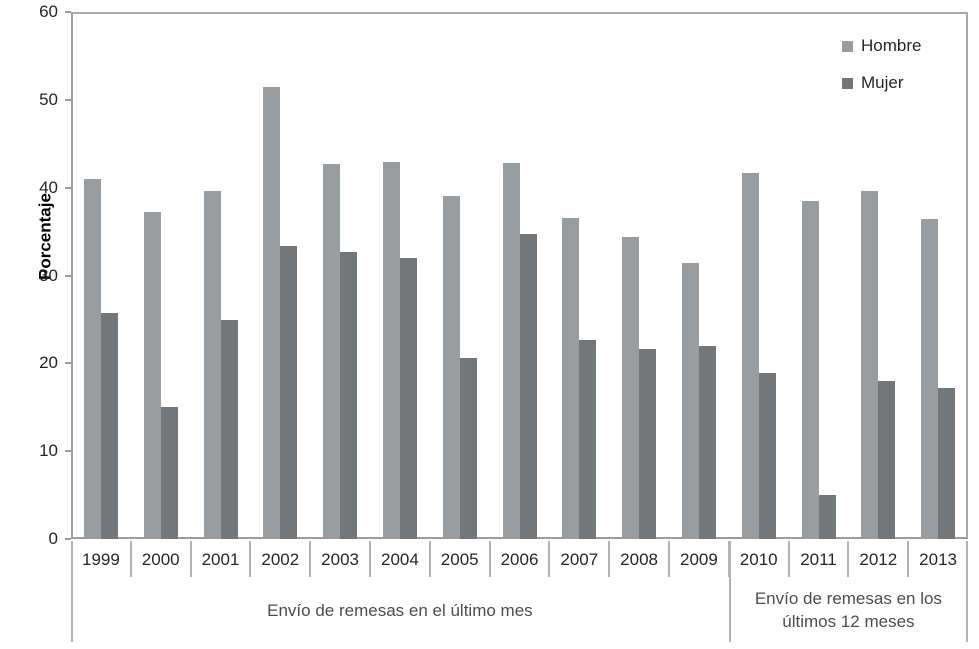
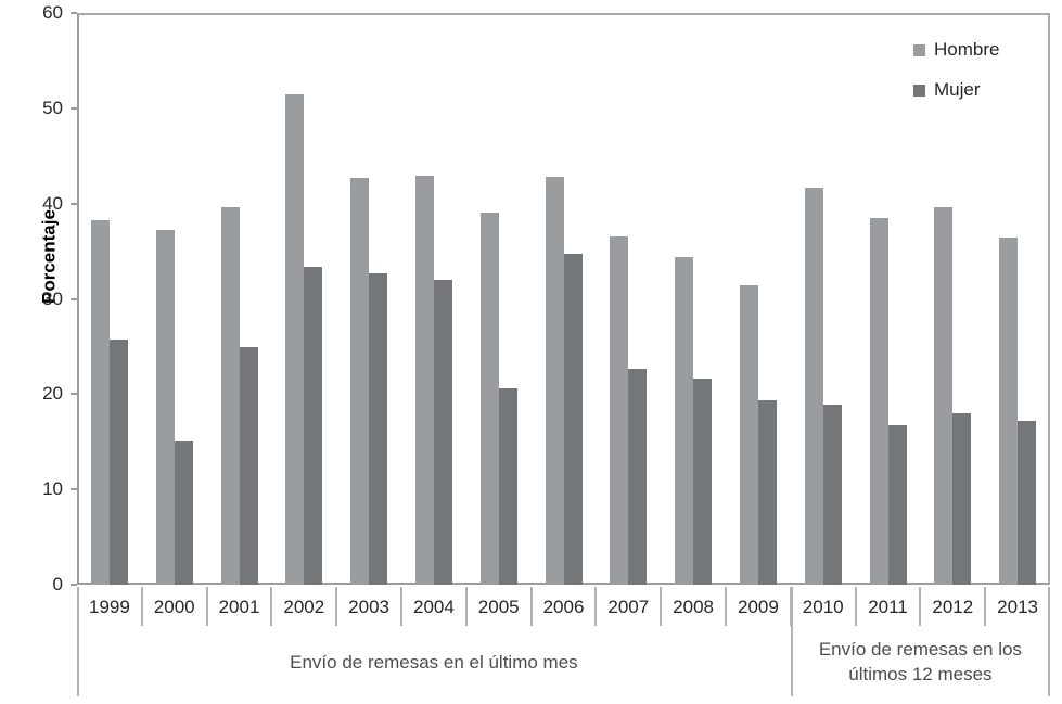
Hombre/1999: 41 -> 38
Mujer/2009: 22 -> 19
Mujer/2011: 5 -> 17
